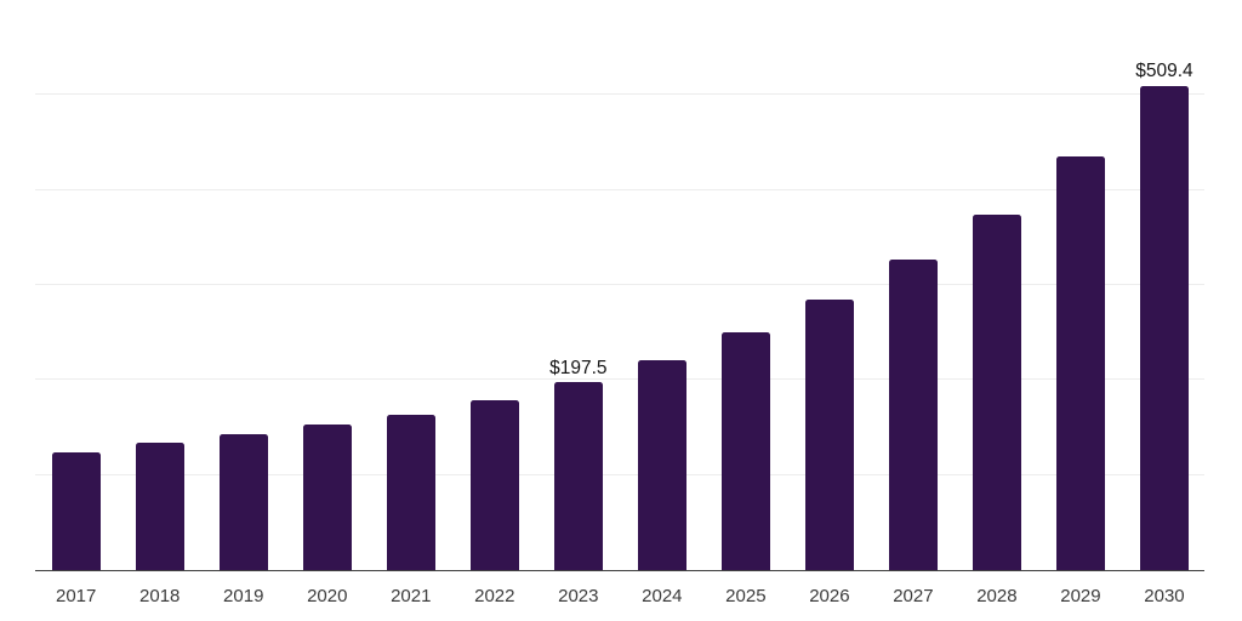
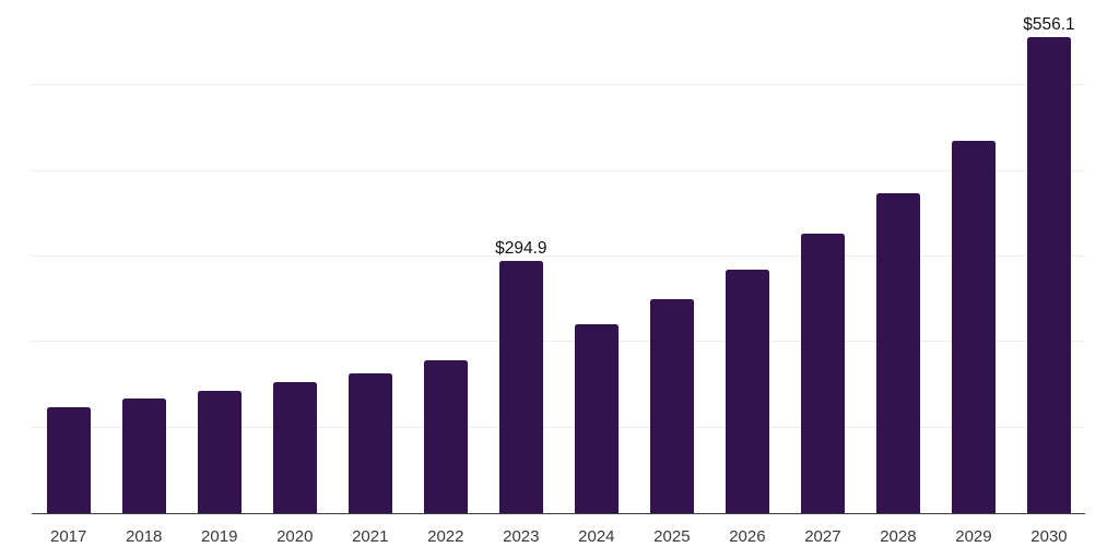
2023: $197.5 -> $294.9
2030: $509.4 -> $556.1
